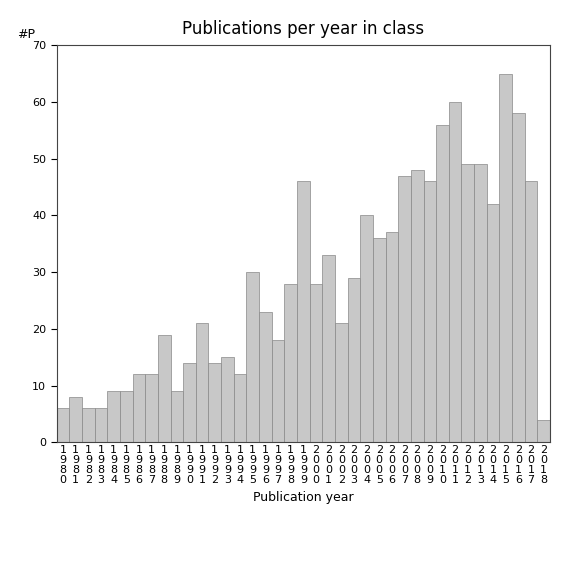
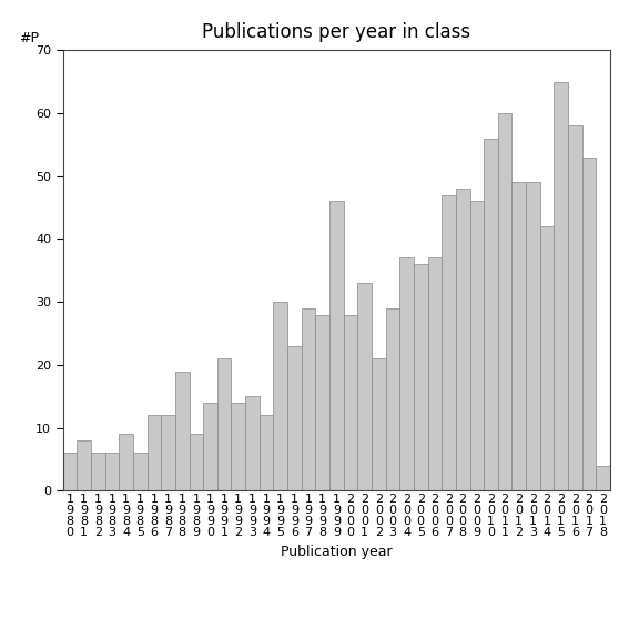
1 9 8 5: 9 -> 6
1 9 9 7: 18 -> 29
2 0 0 4: 40 -> 37
2 0 1 7: 46 -> 53
